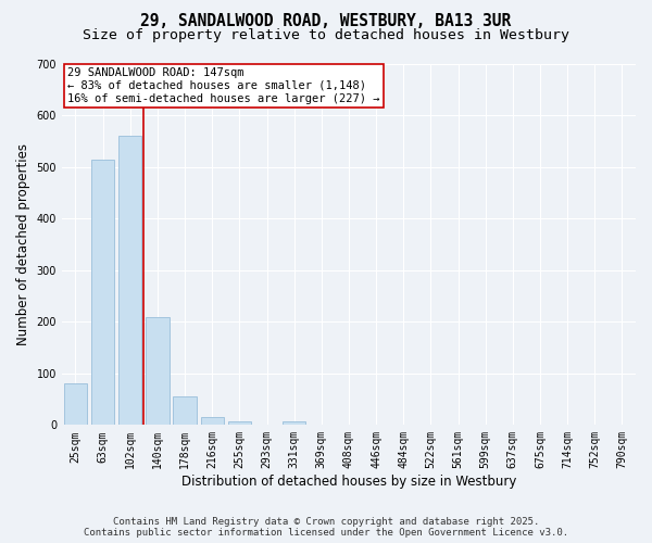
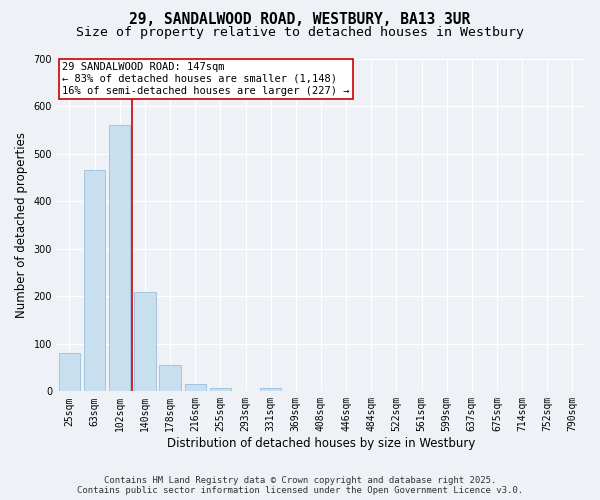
63sqm: 515 -> 467
